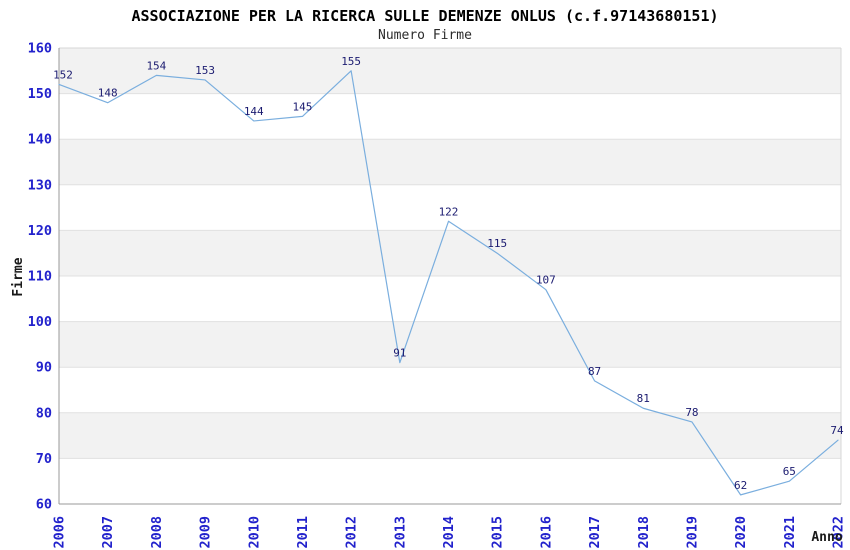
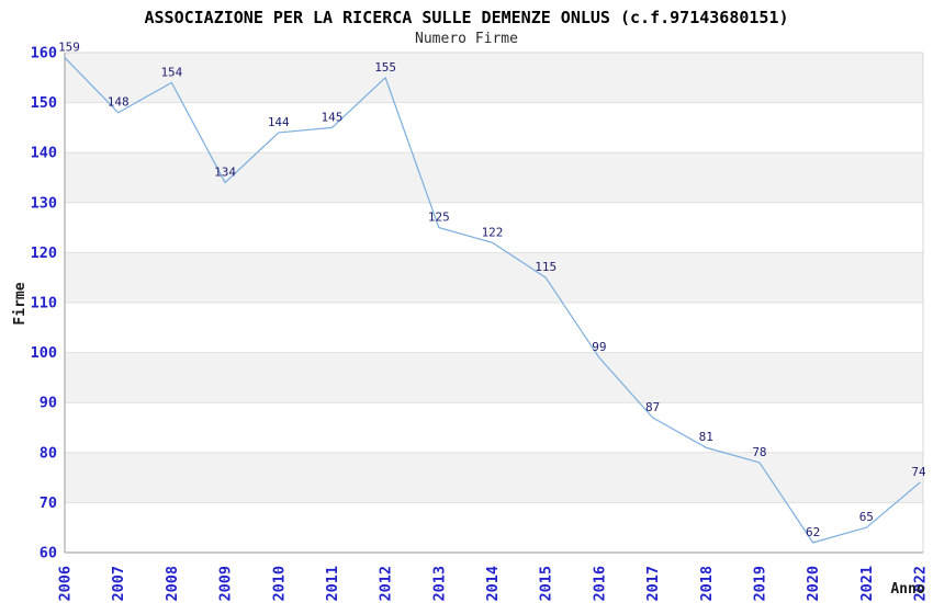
2006: 152 -> 159
2009: 153 -> 134
2013: 91 -> 125
2016: 107 -> 99
